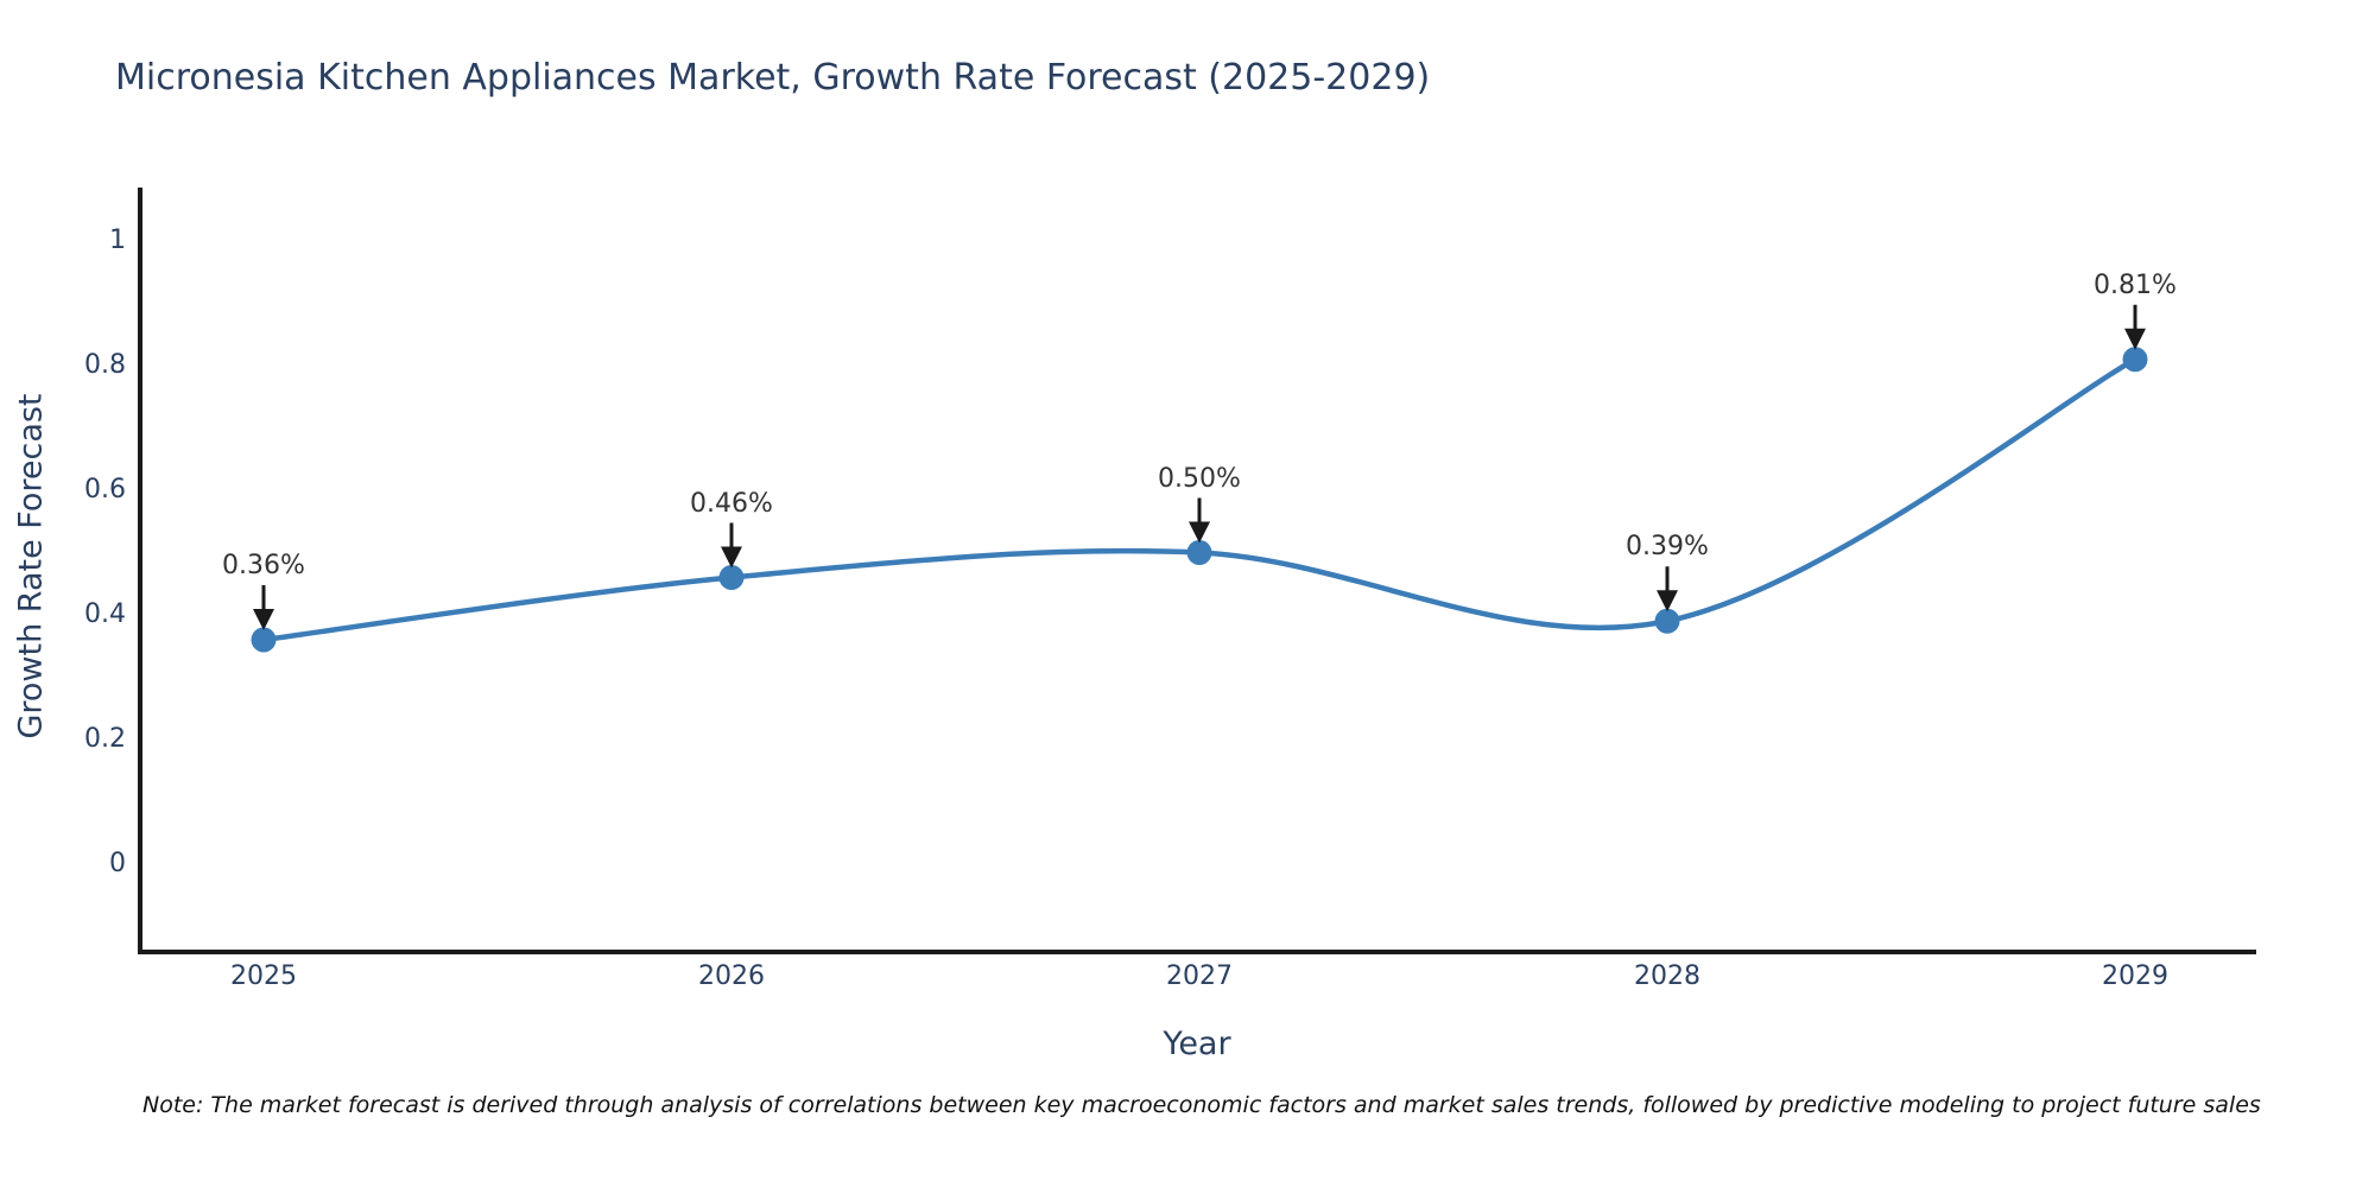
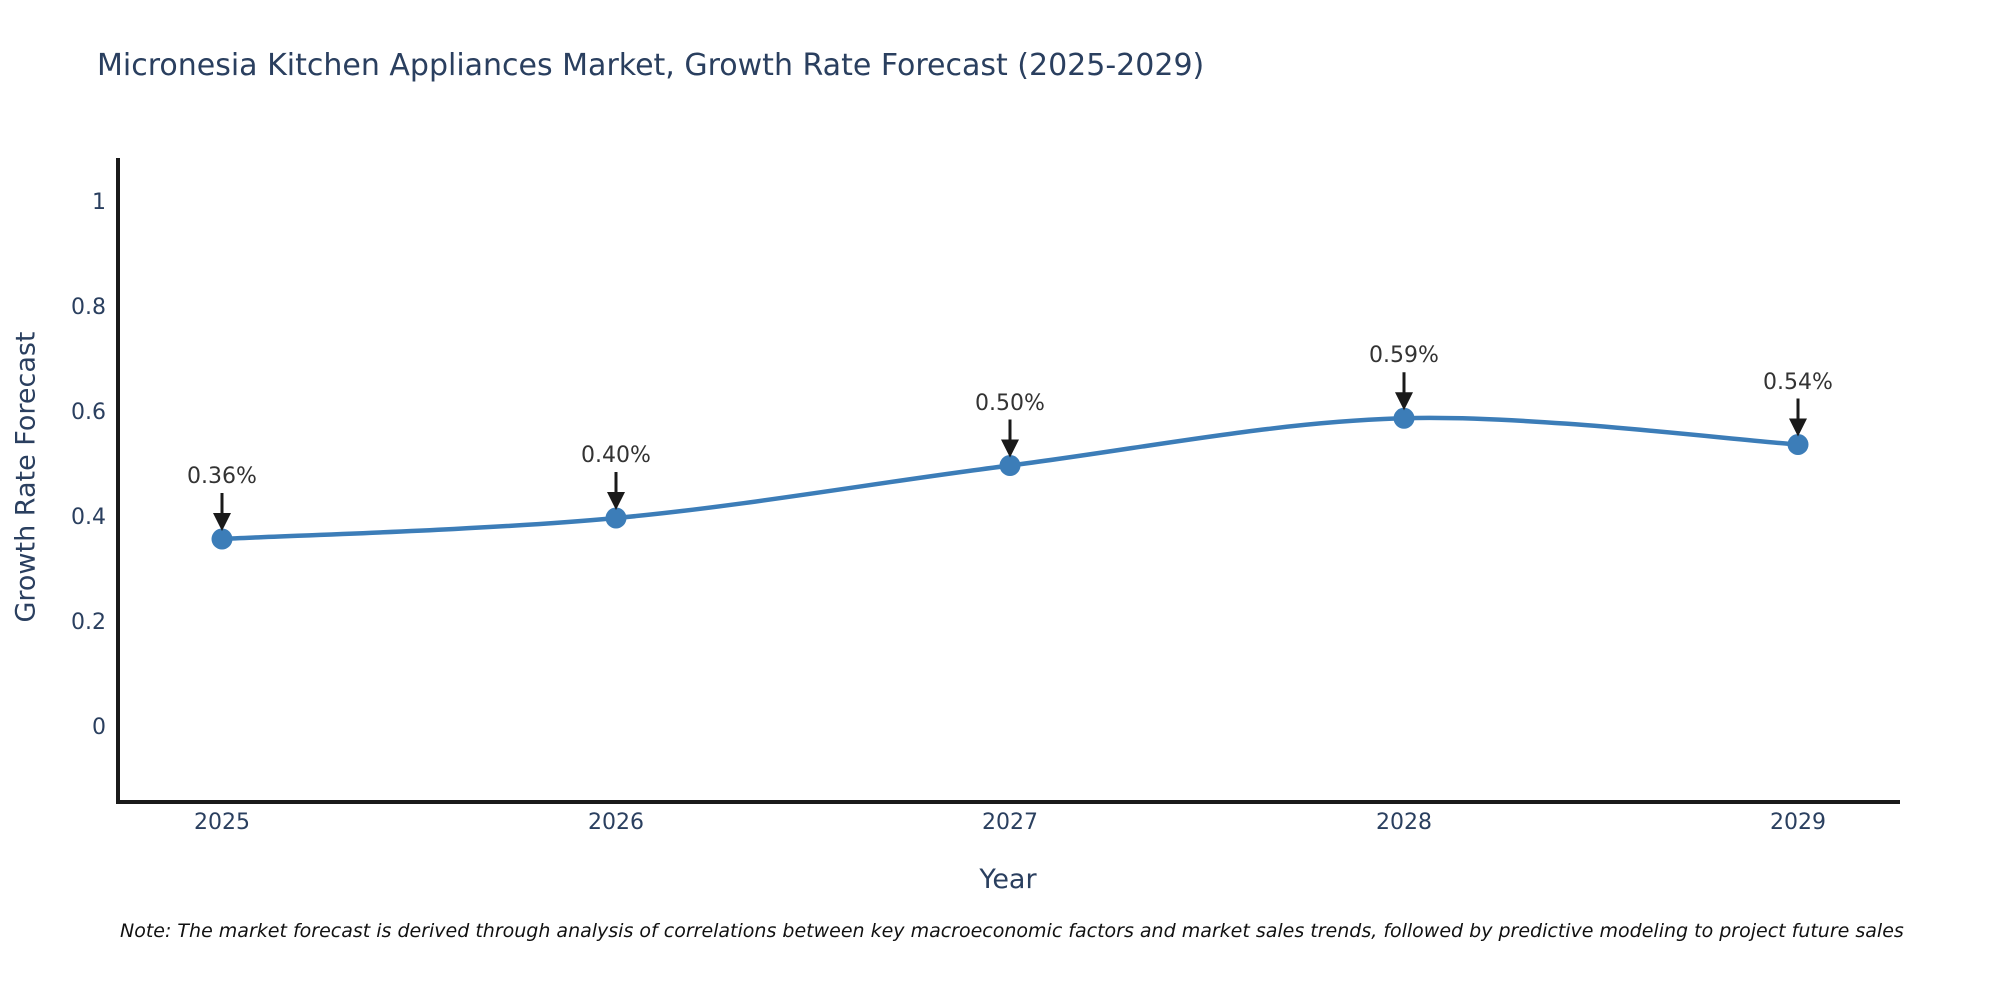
2026: 0.46% -> 0.40%
2028: 0.39% -> 0.59%
2029: 0.81% -> 0.54%
